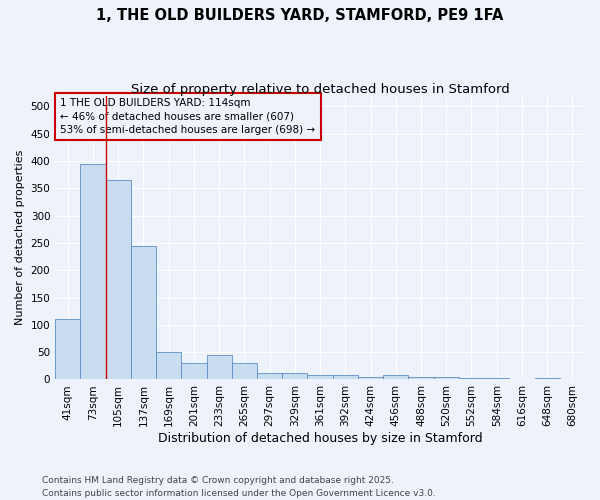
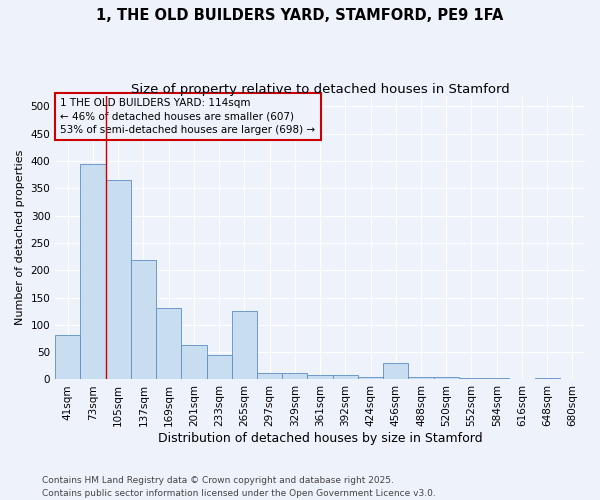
41sqm: 110 -> 82
137sqm: 245 -> 218
169sqm: 50 -> 130
201sqm: 30 -> 64
265sqm: 30 -> 126
456sqm: 8 -> 30
